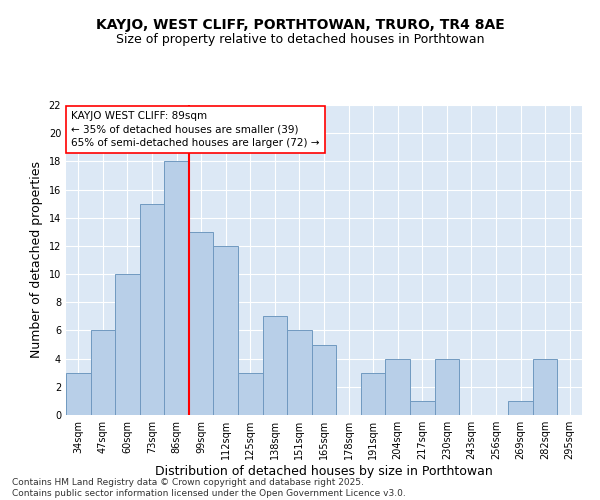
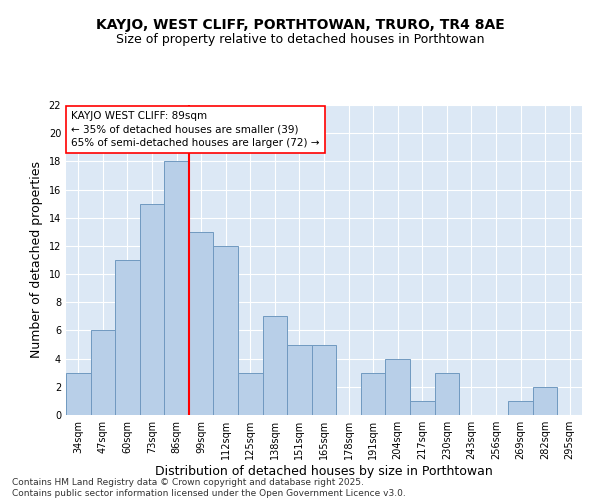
60sqm: 10 -> 11
151sqm: 6 -> 5
230sqm: 4 -> 3
282sqm: 4 -> 2
